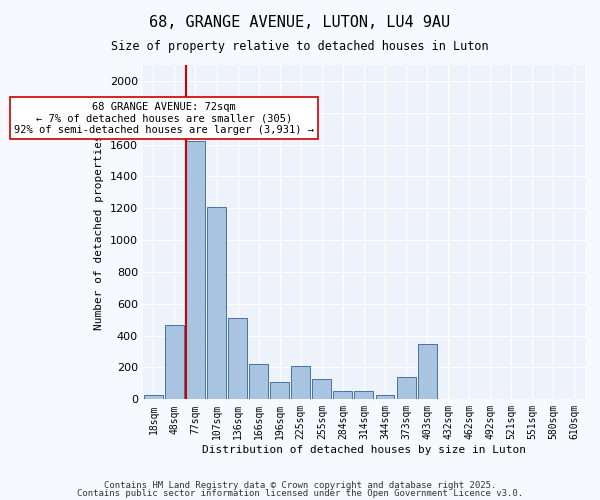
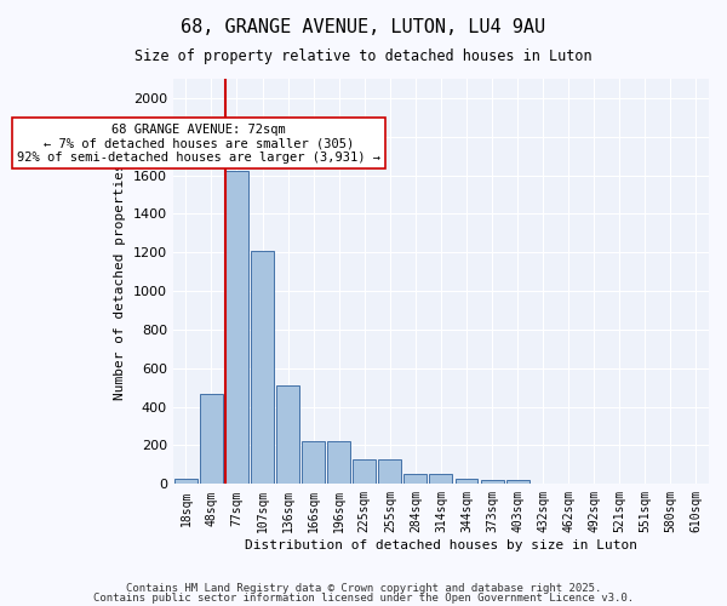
196sqm: 110 -> 220
225sqm: 210 -> 130
373sqm: 140 -> 20
403sqm: 350 -> 20
